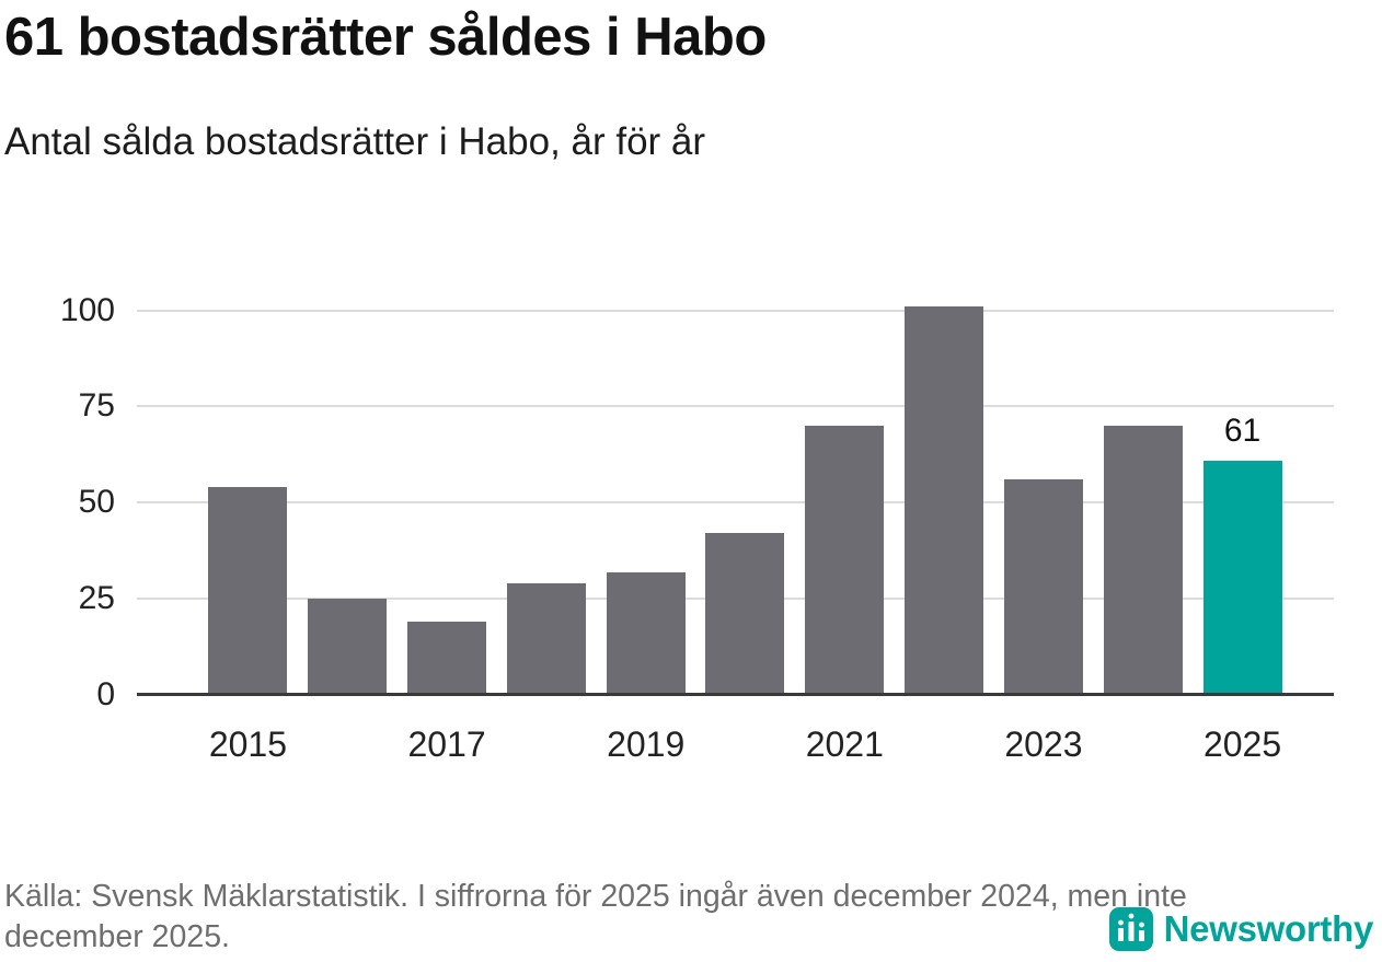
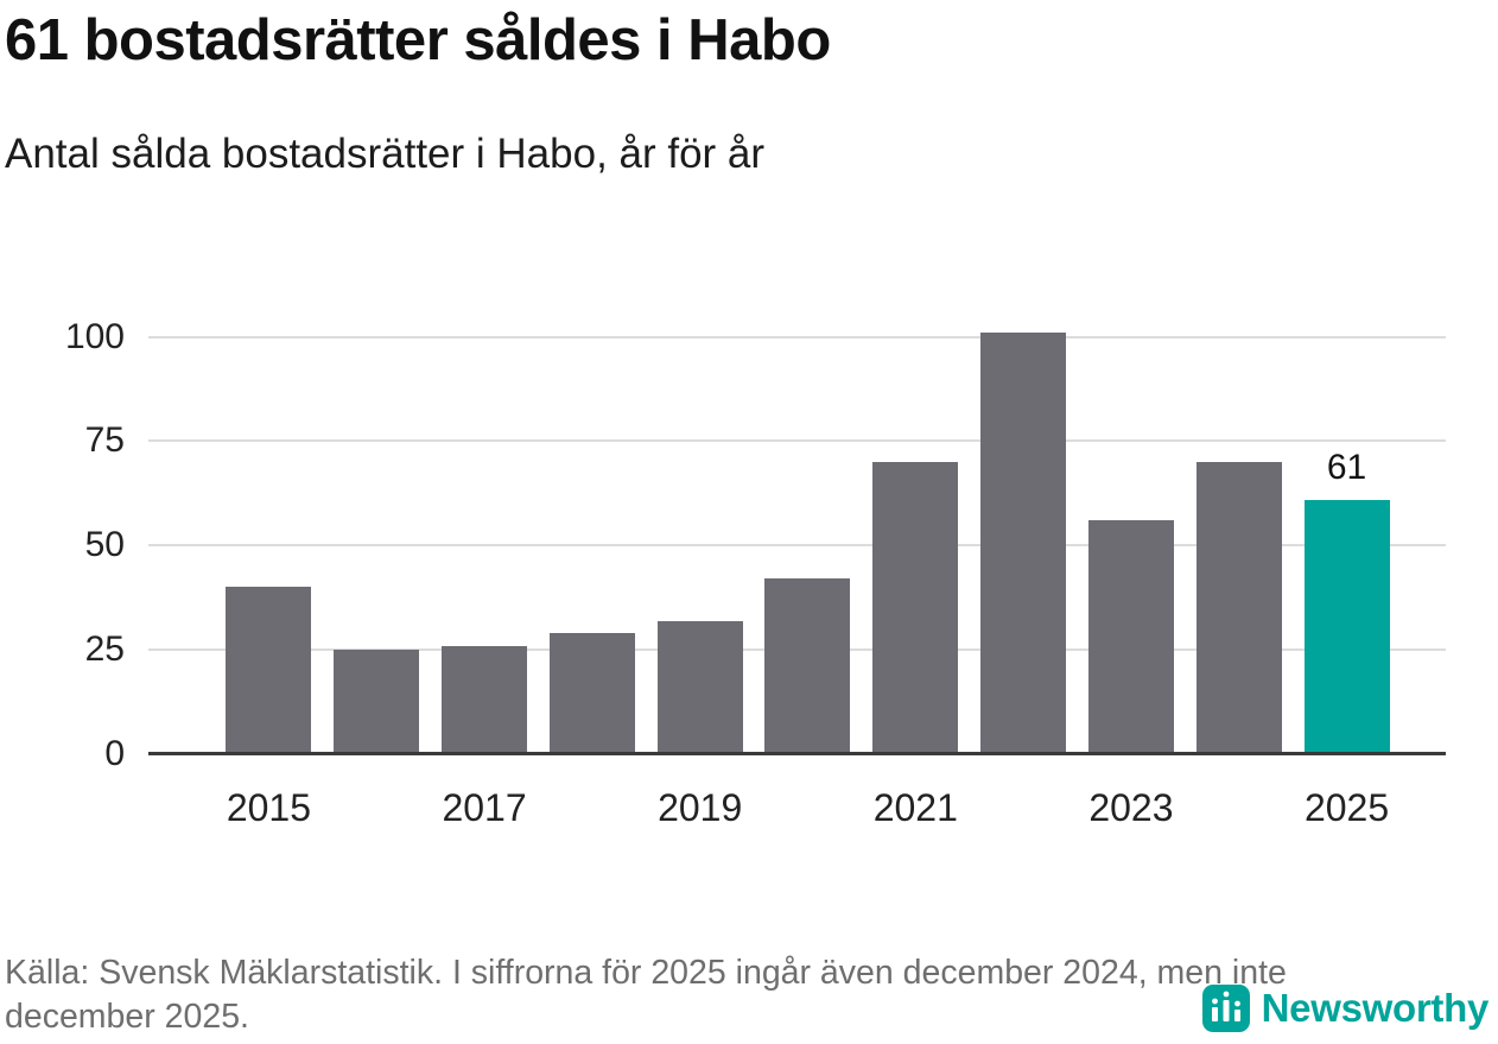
2015: 54 -> 40
2017: 19 -> 26
